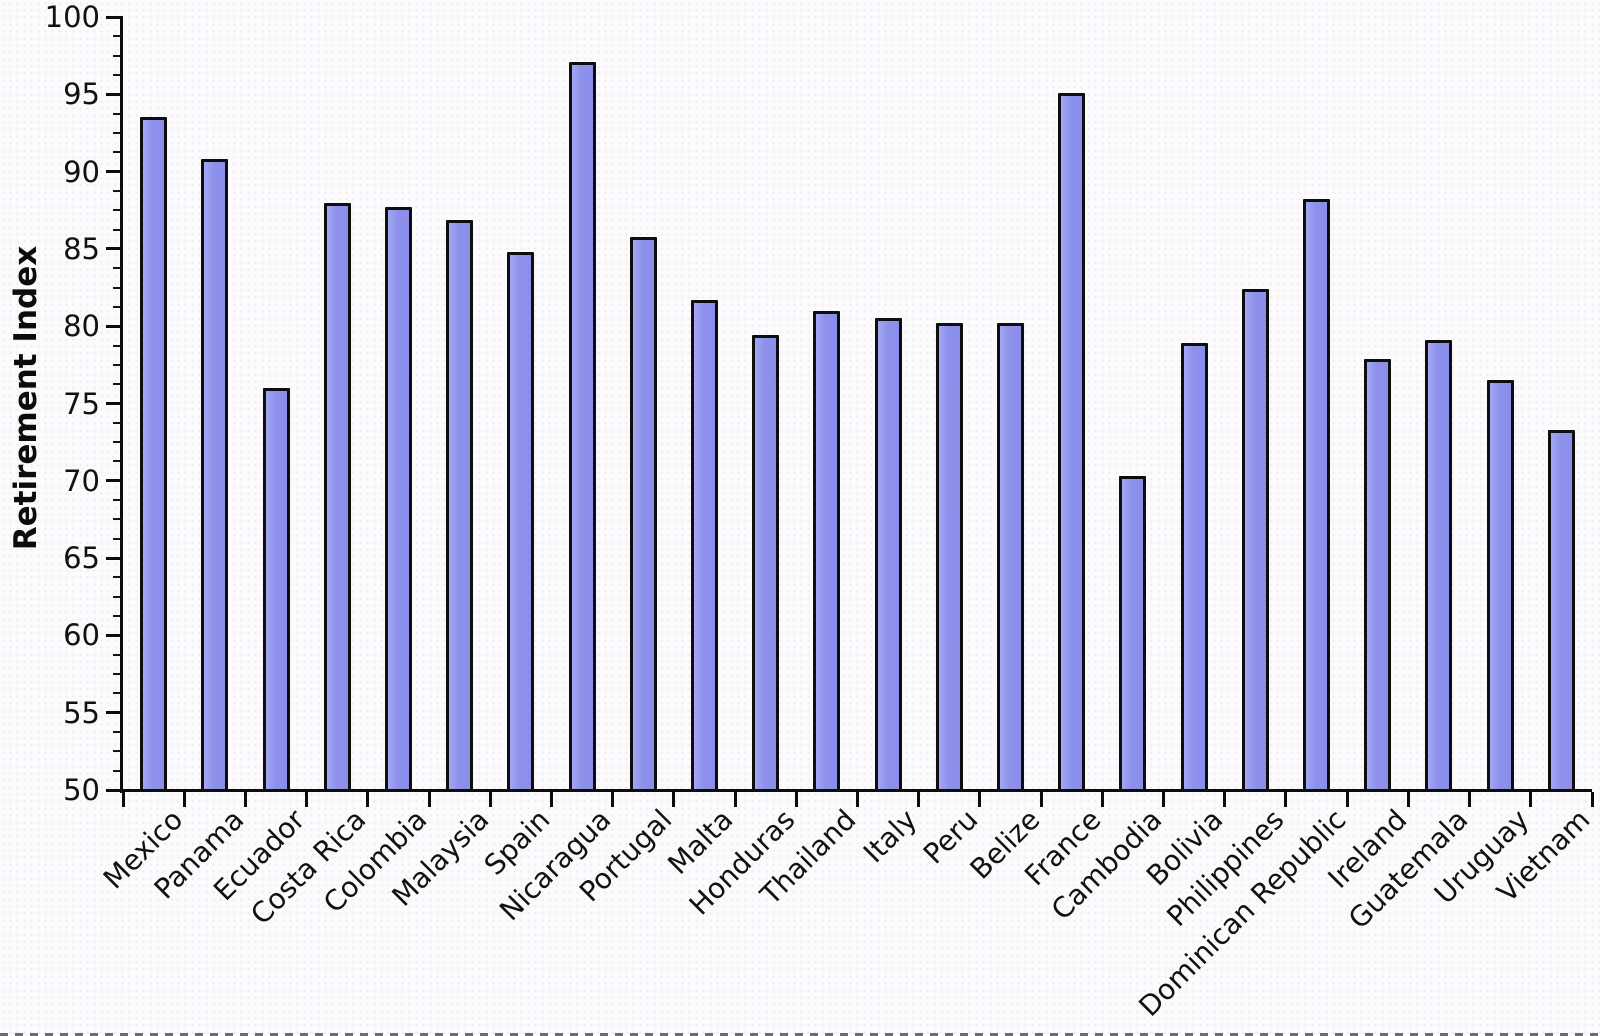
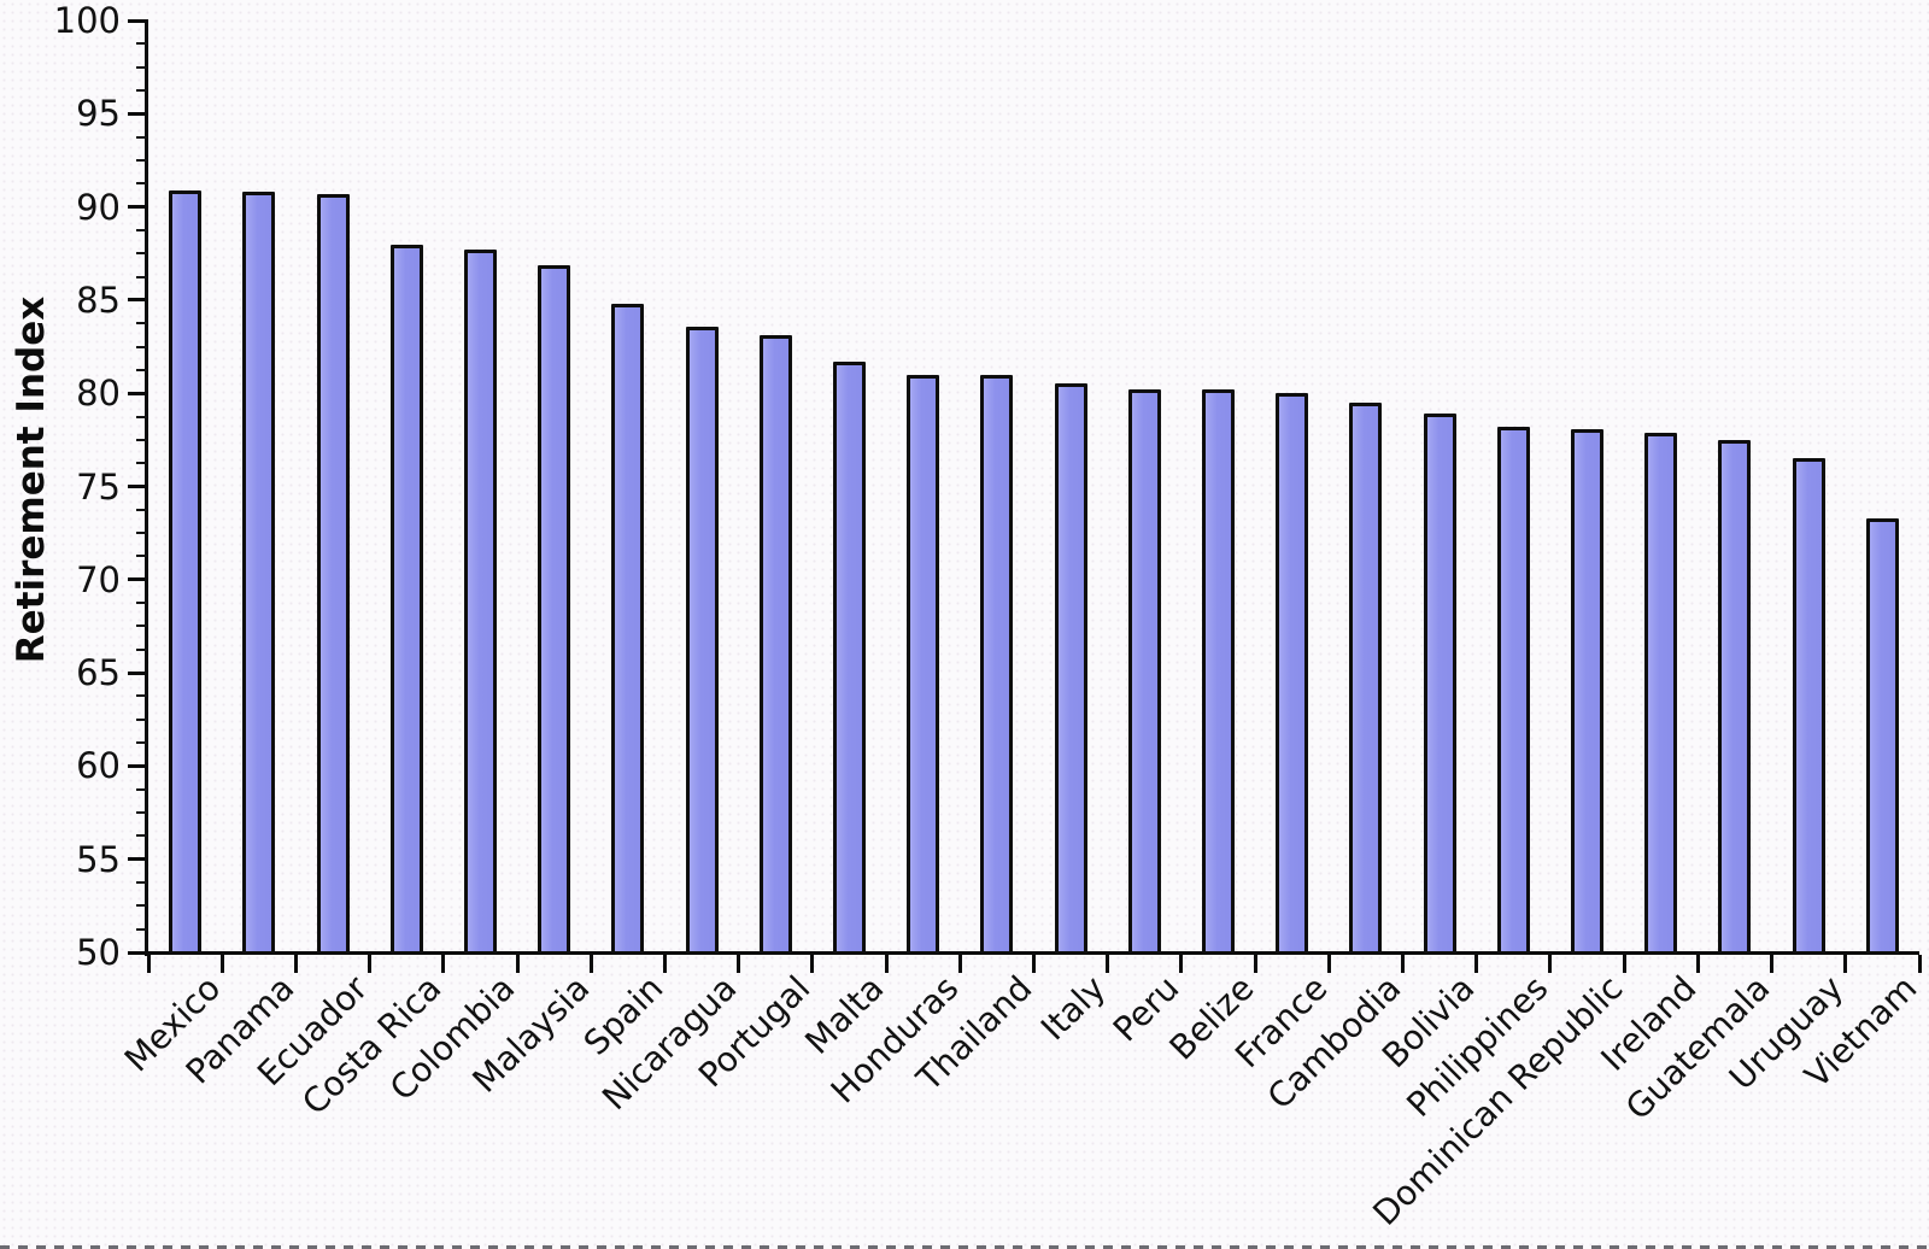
Mexico: 93.5 -> 90.9
Ecuador: 76.0 -> 90.7
Nicaragua: 97.1 -> 83.6
Portugal: 85.8 -> 83.1
Honduras: 79.4 -> 81.0
France: 95.1 -> 80.0
Cambodia: 70.3 -> 79.5
Philippines: 82.4 -> 78.2
Dominican Republic: 88.2 -> 78.1
Guatemala: 79.1 -> 77.5
